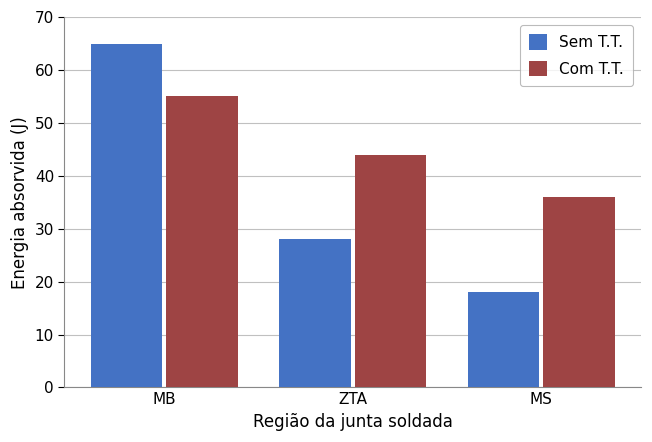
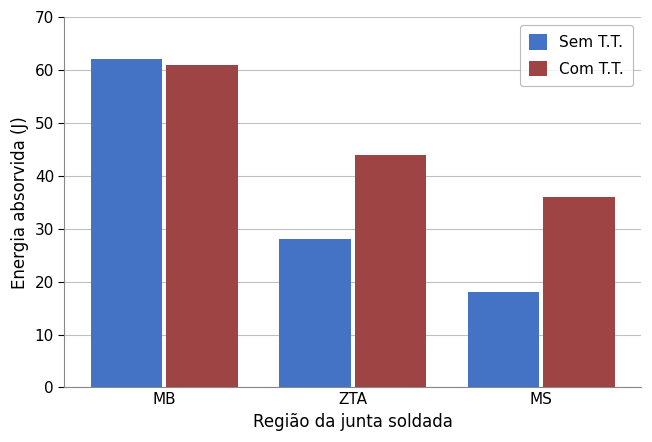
Sem T.T./MB: 65 -> 62
Com T.T./MB: 55 -> 61
